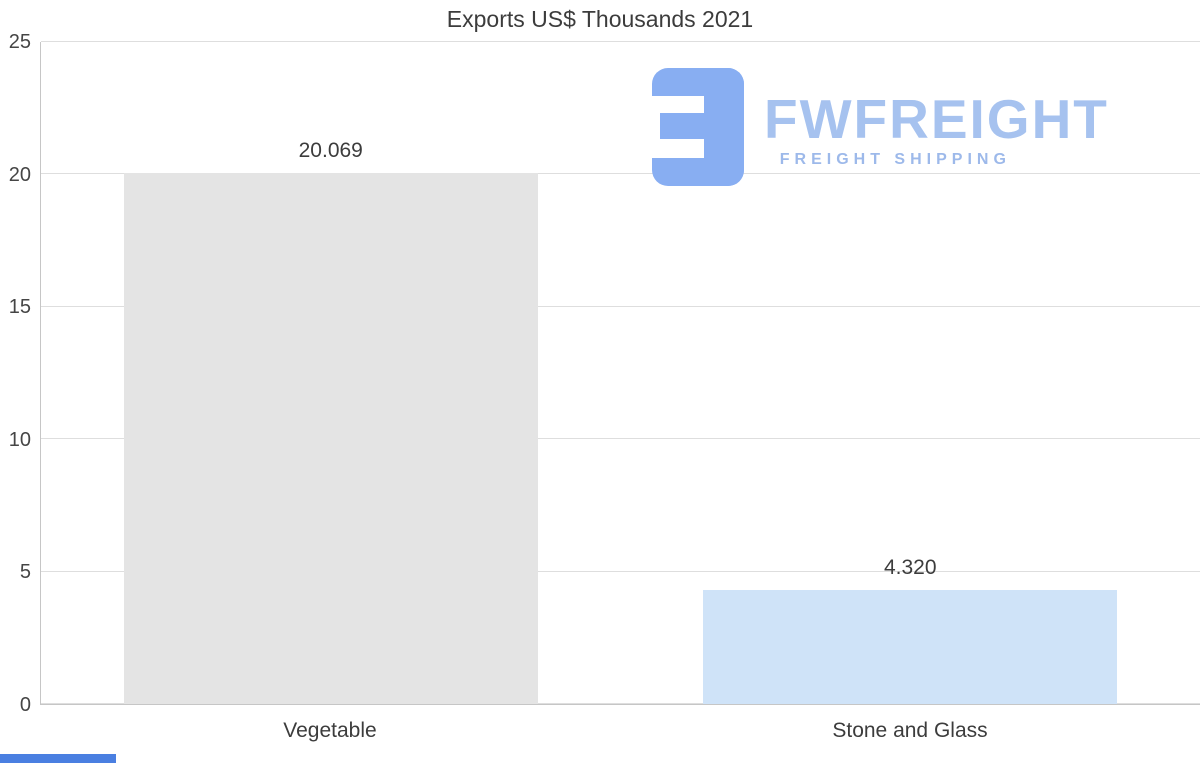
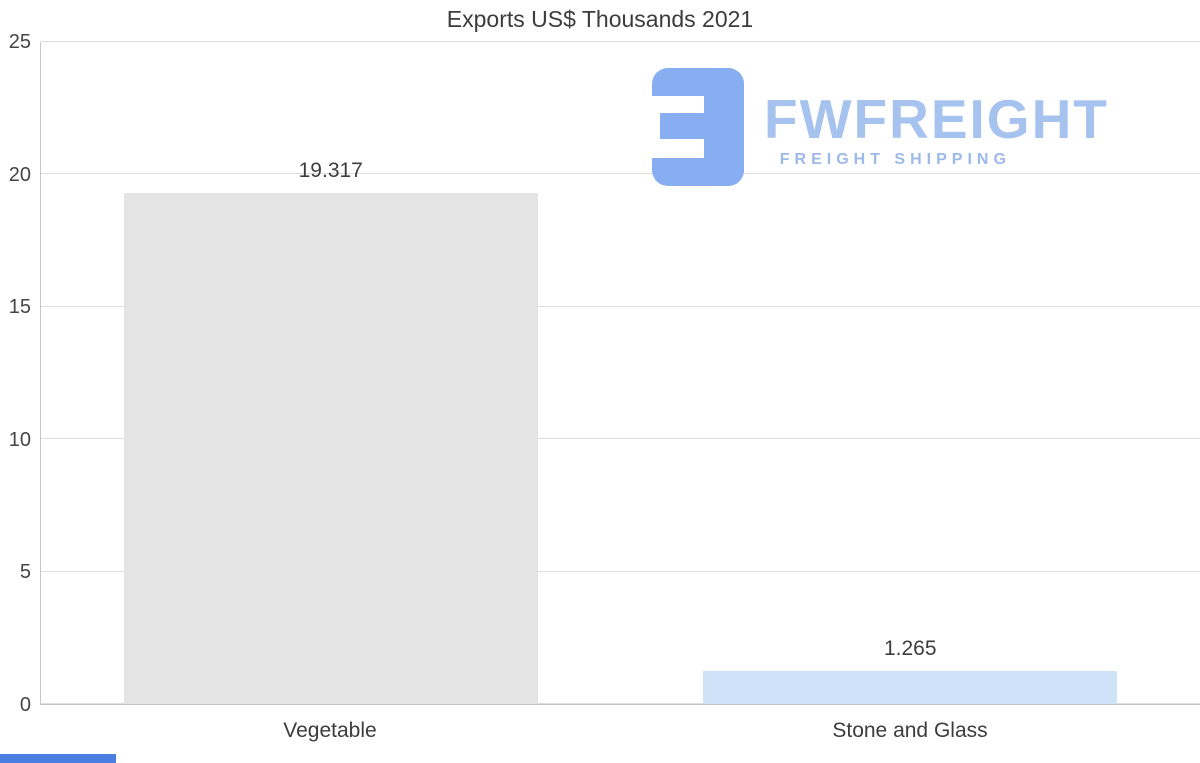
Vegetable: 20.069 -> 19.317
Stone and Glass: 4.320 -> 1.265
